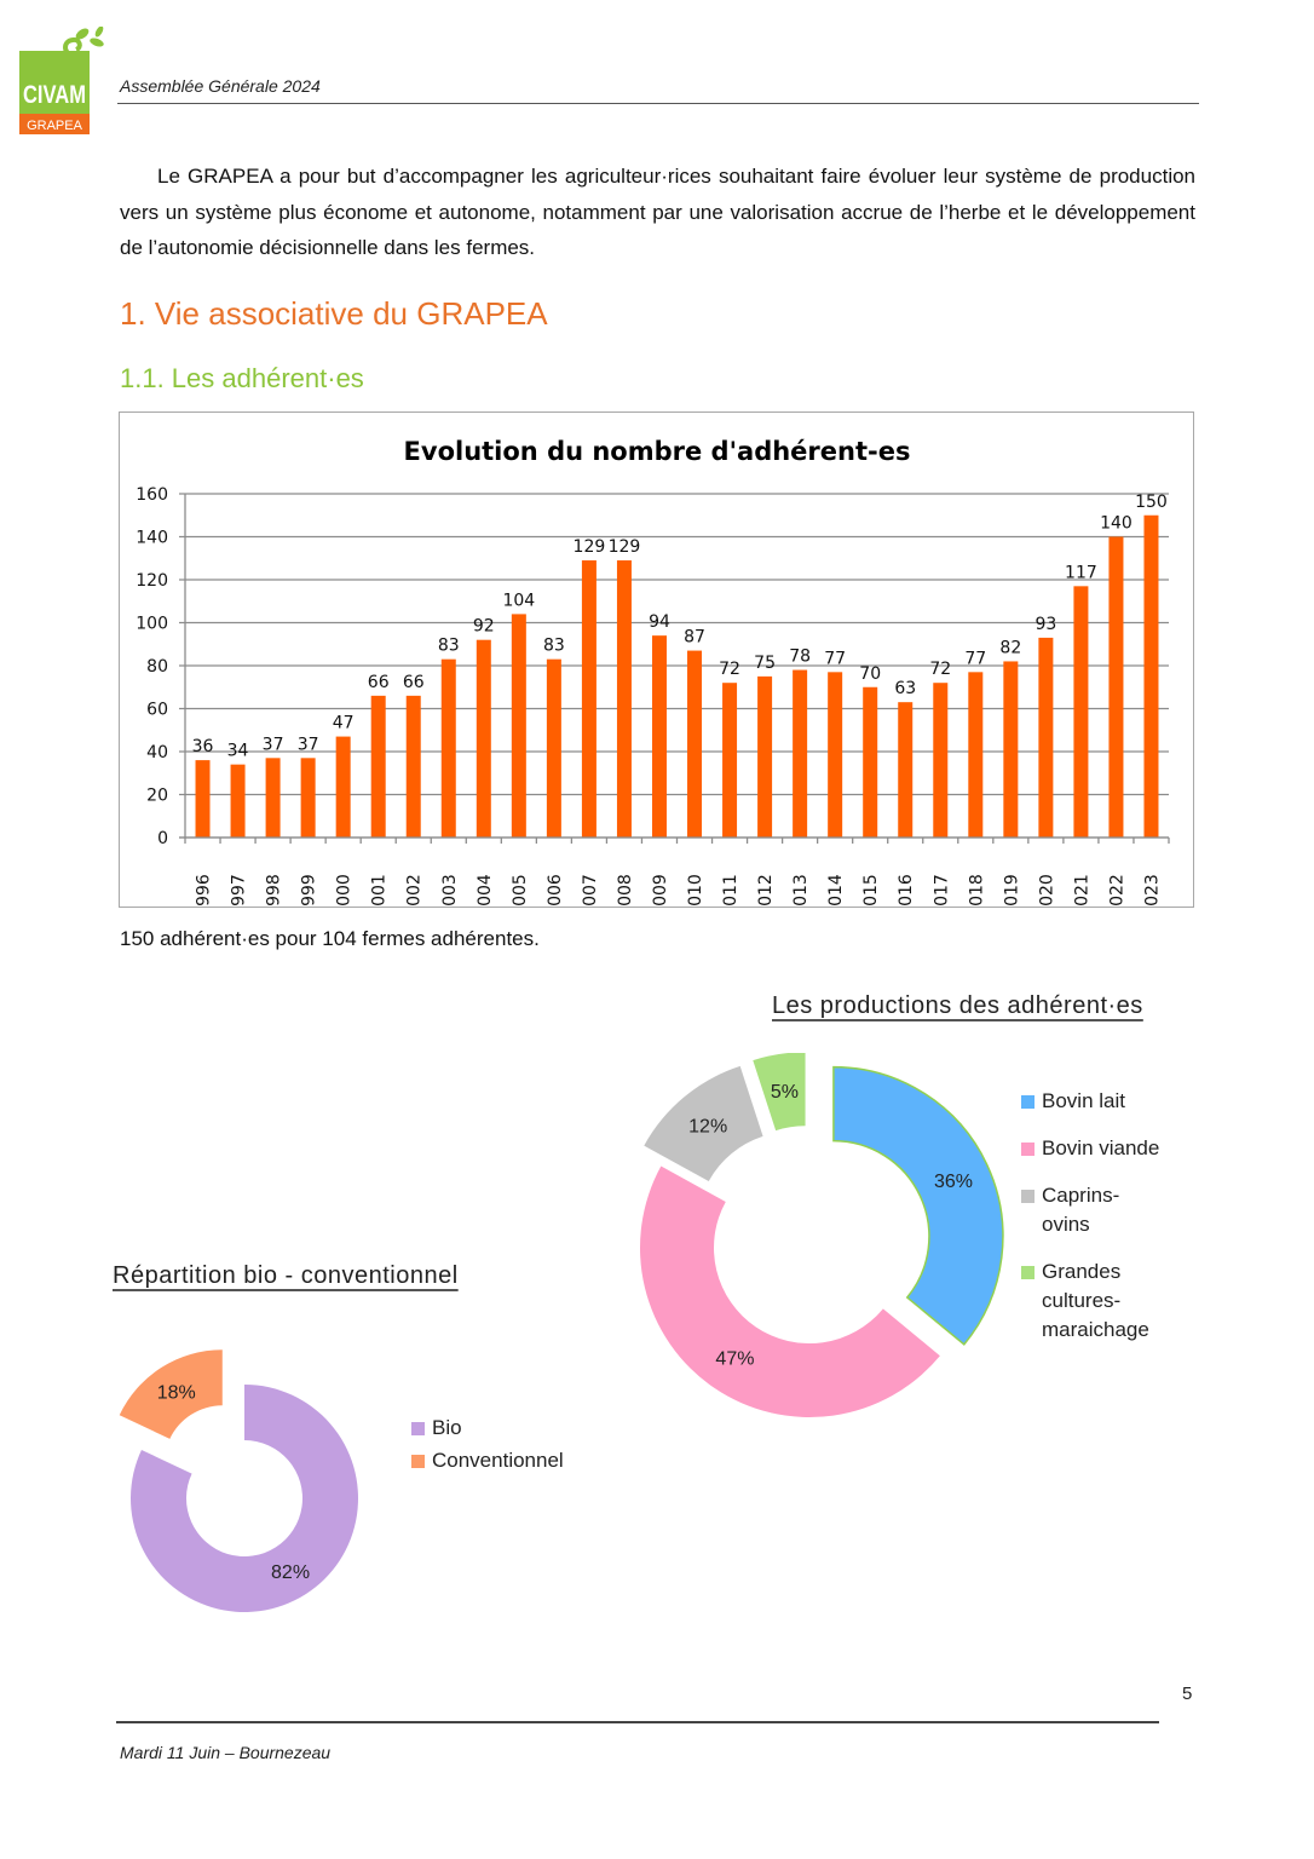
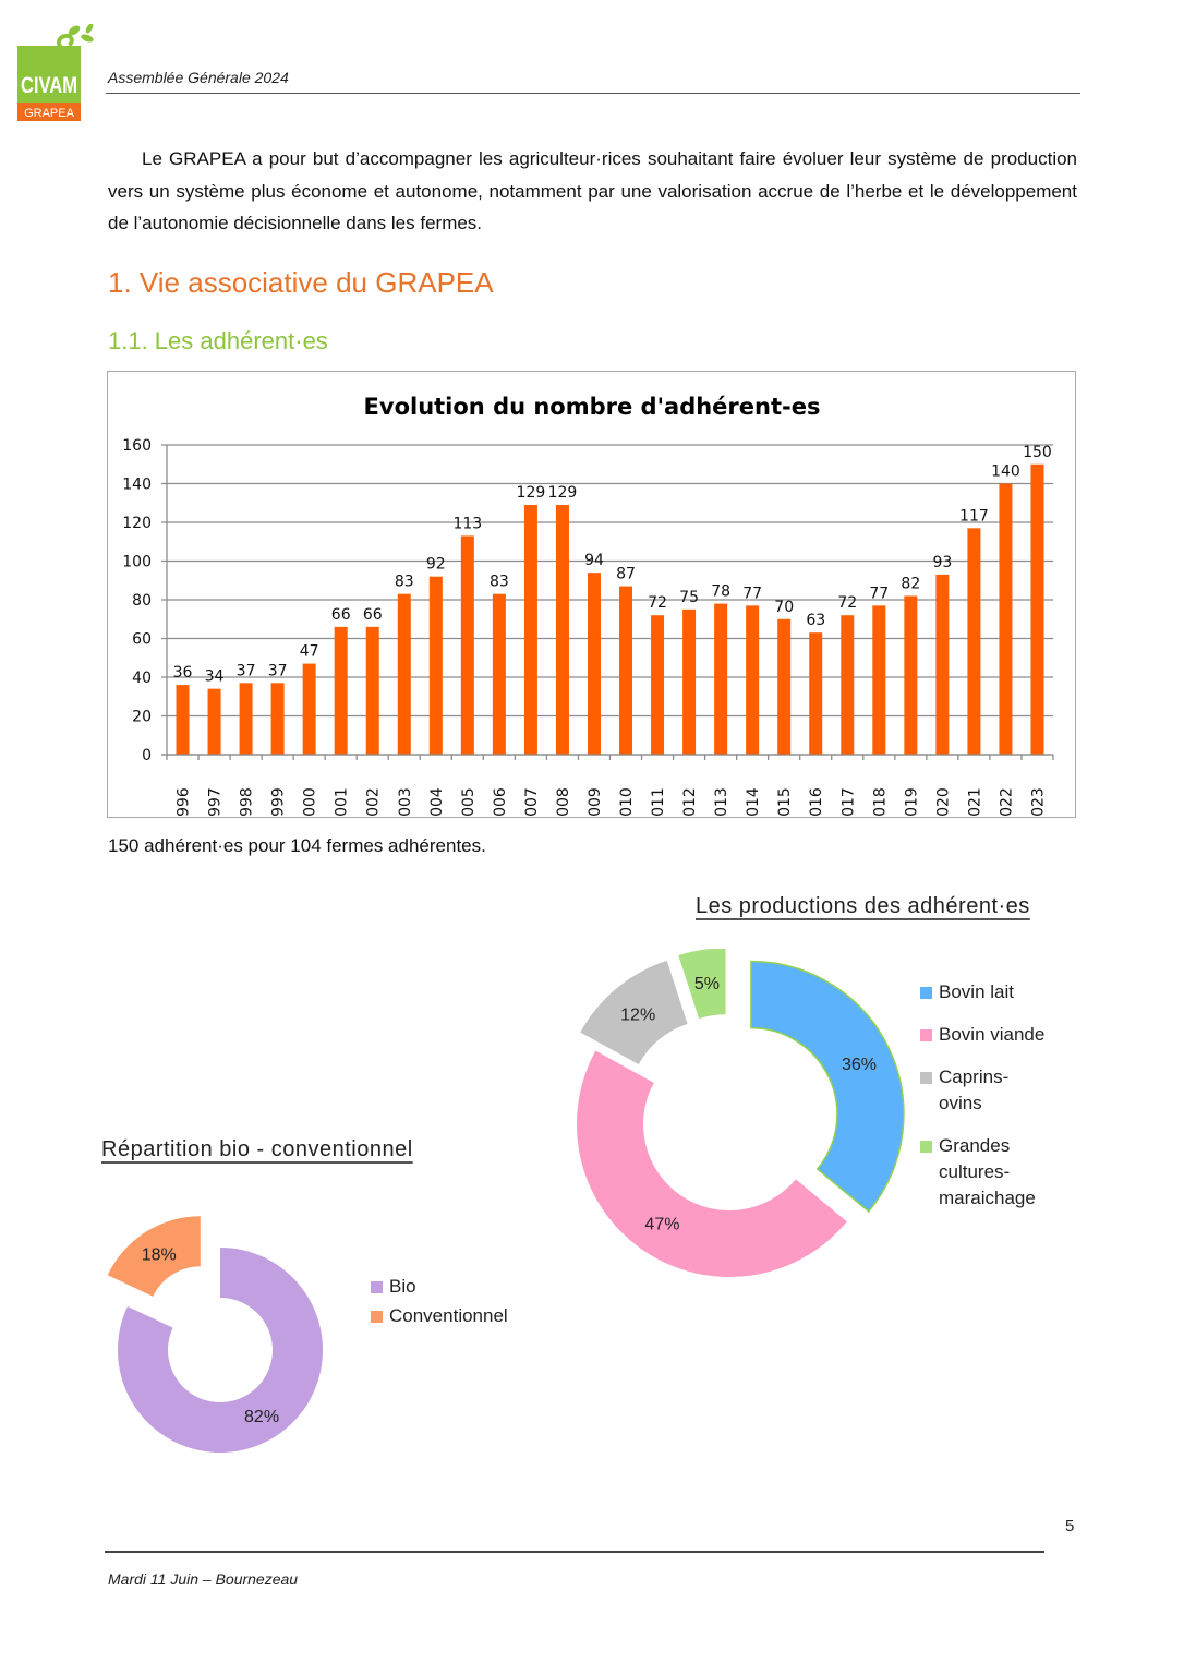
Evolution du nombre d'adhérent-es/2005: 104 -> 113
